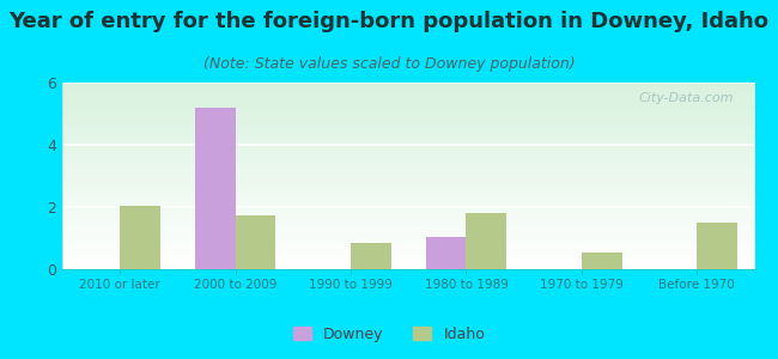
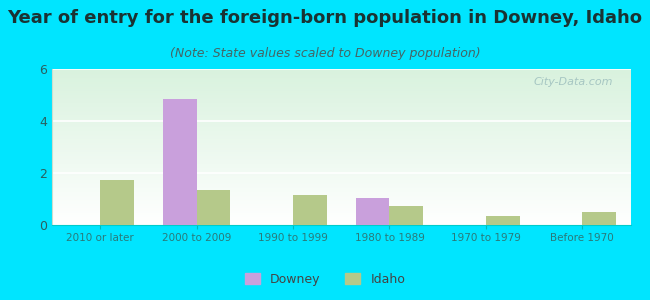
Idaho/2010 or later: 2.05 -> 1.75
Downey/2000 to 2009: 5.20 -> 4.85
Idaho/2000 to 2009: 1.75 -> 1.35
Idaho/1990 to 1999: 0.85 -> 1.15
Idaho/1980 to 1989: 1.80 -> 0.75
Idaho/1970 to 1979: 0.55 -> 0.35
Idaho/Before 1970: 1.50 -> 0.50
